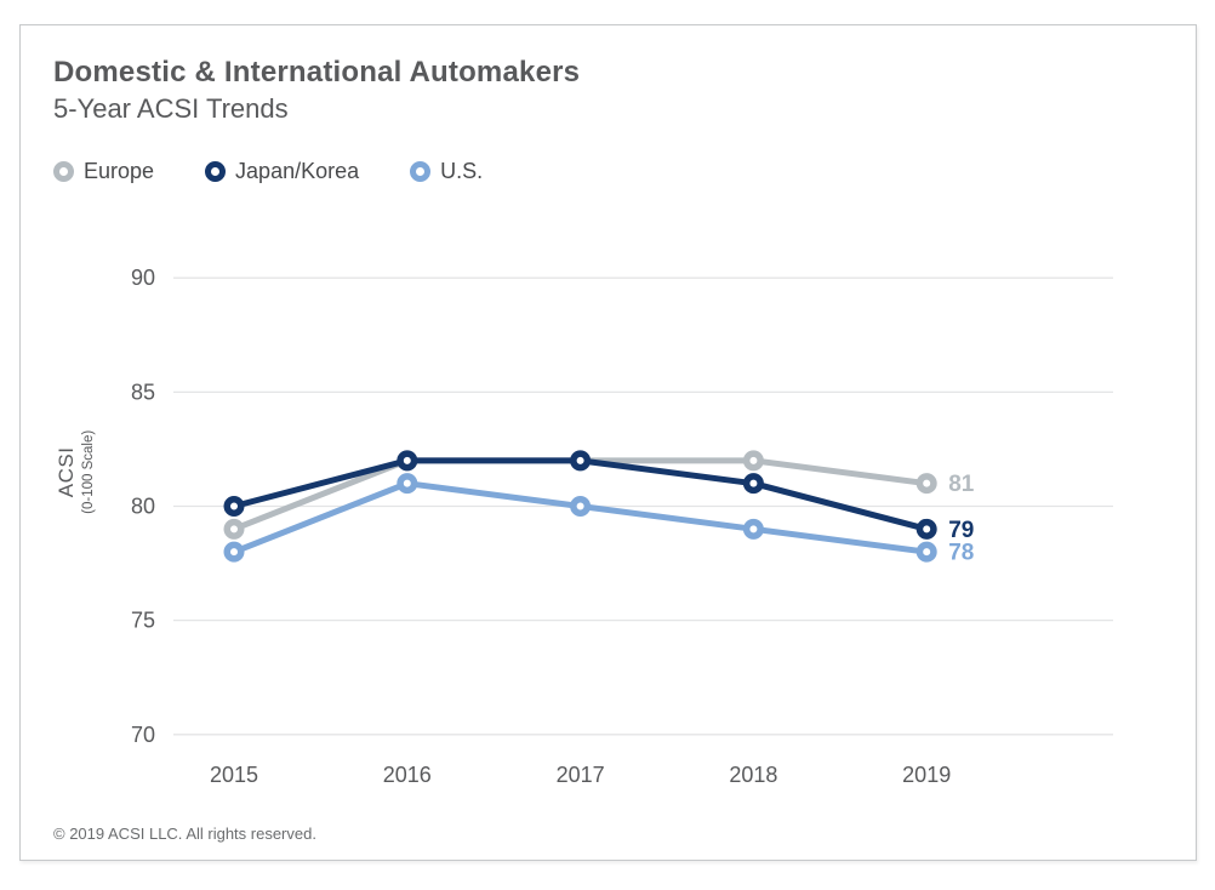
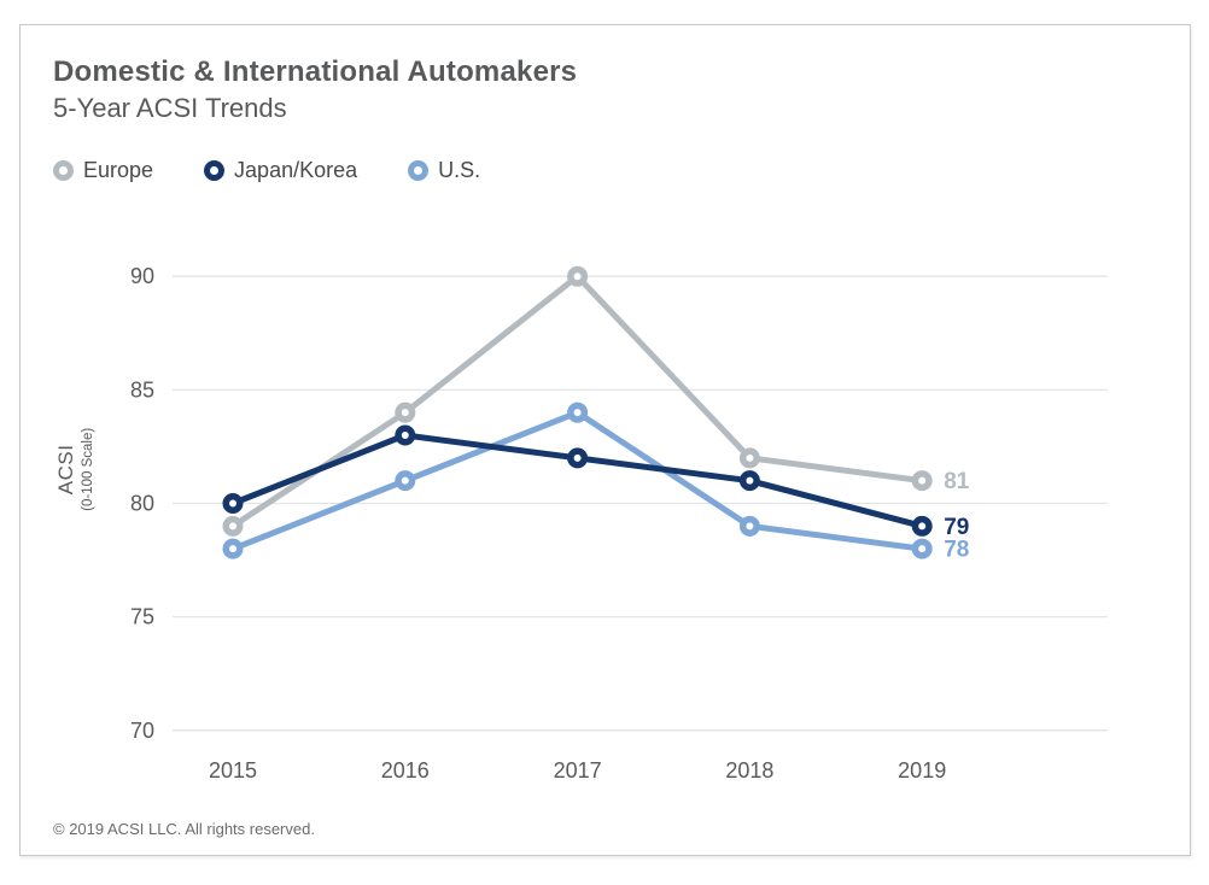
Europe/2016: 82 -> 84
Japan/Korea/2016: 82 -> 83
Europe/2017: 82 -> 90
U.S./2017: 80 -> 84
